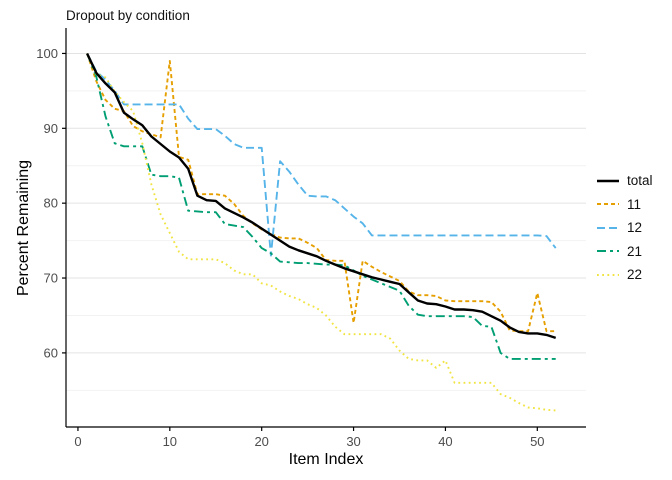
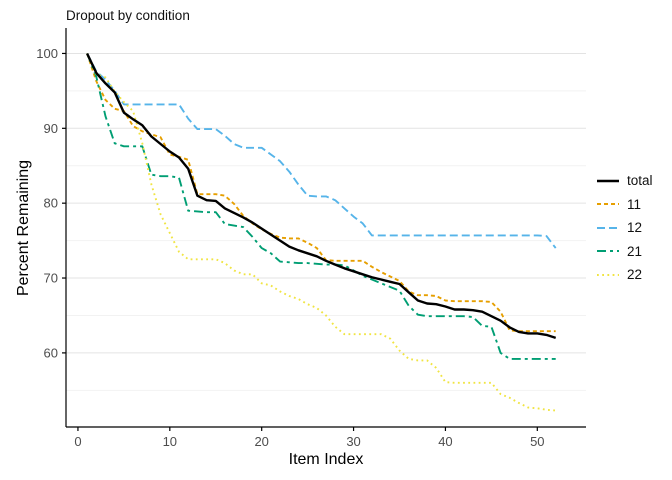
11/10: 99 -> 86
12/21: 73 -> 86
11/30: 64 -> 72
22/40: 59 -> 56
11/50: 68 -> 63
